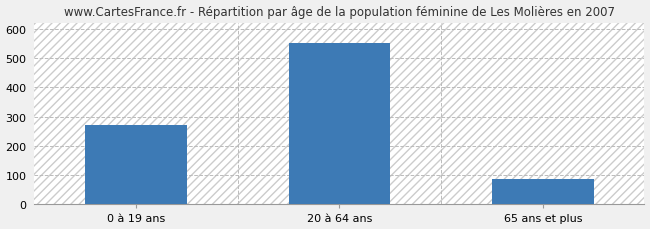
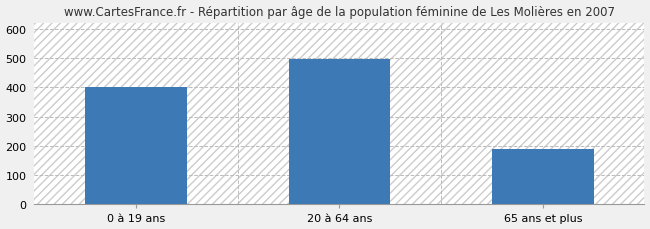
0 à 19 ans: 270 -> 400
20 à 64 ans: 550 -> 495
65 ans et plus: 88 -> 190
